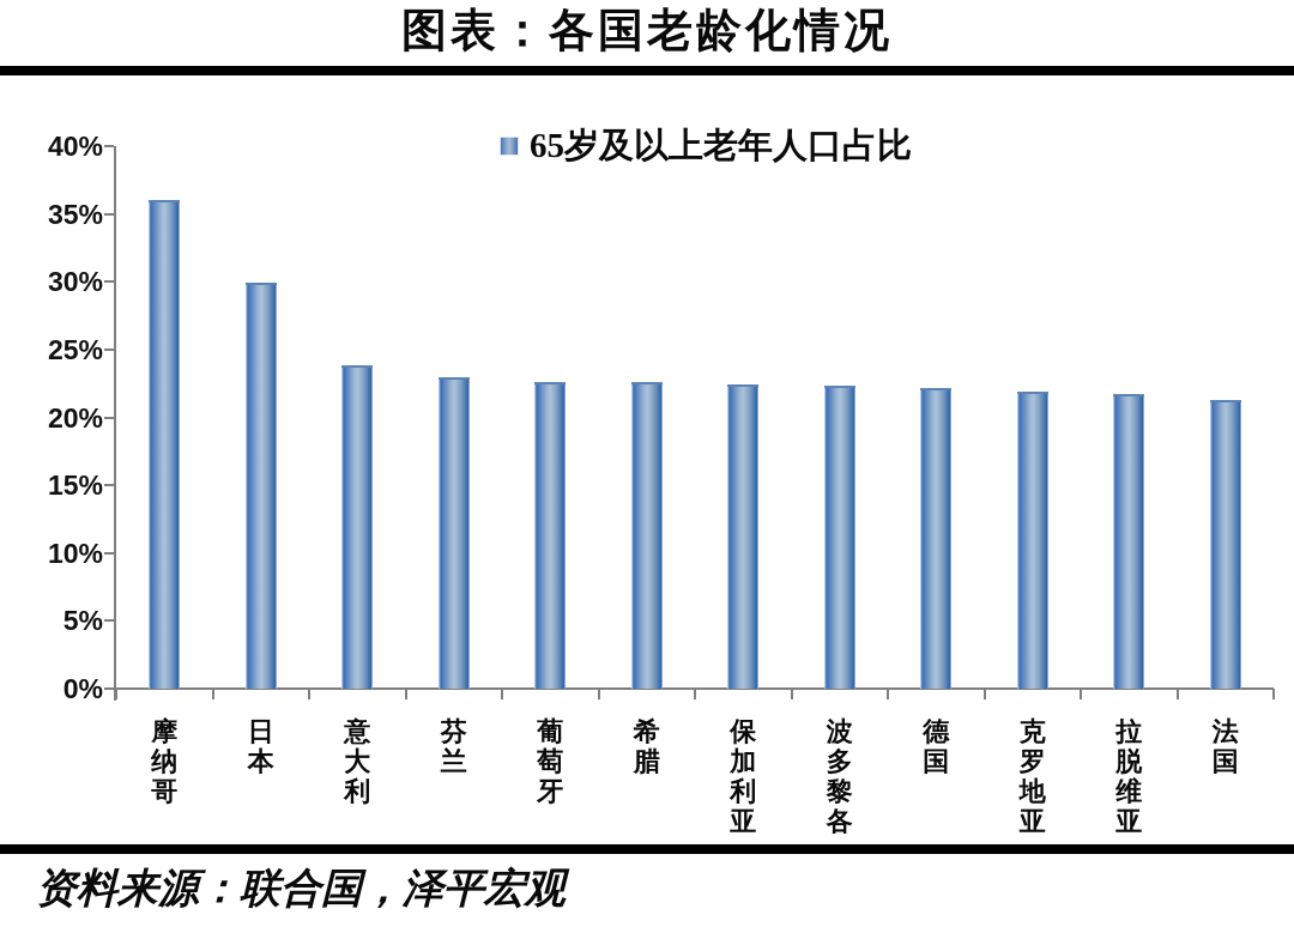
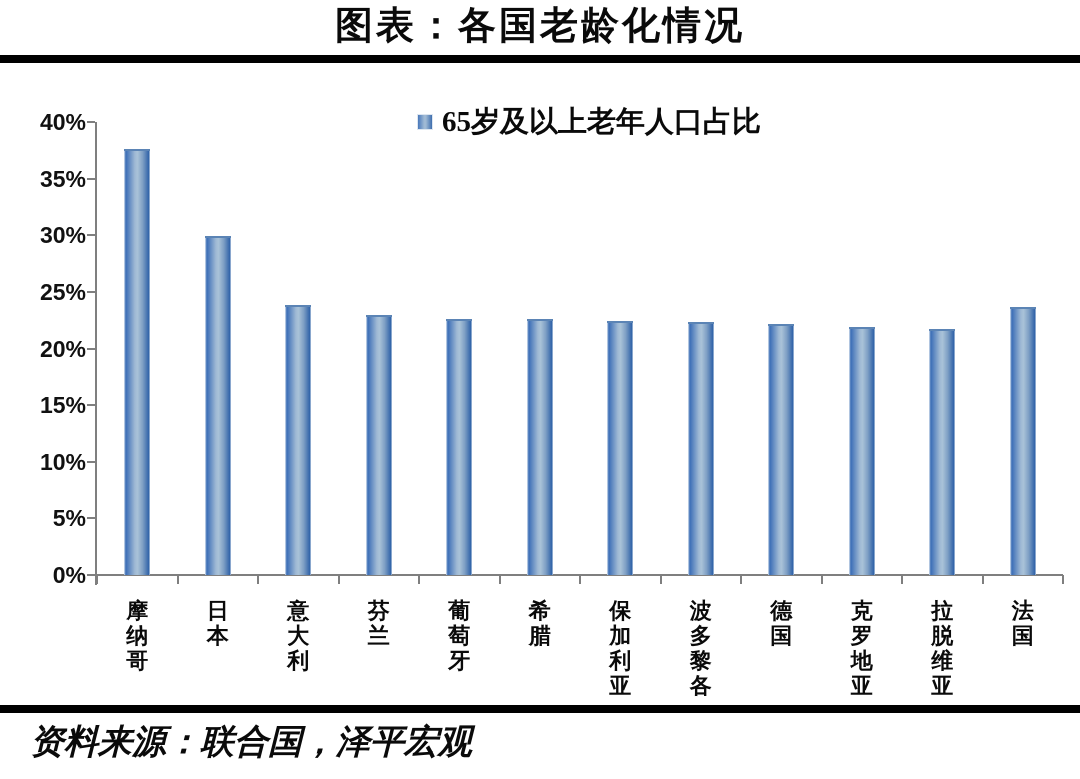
摩纳哥: 36.0% -> 37.6%
法国: 21.3% -> 23.7%
